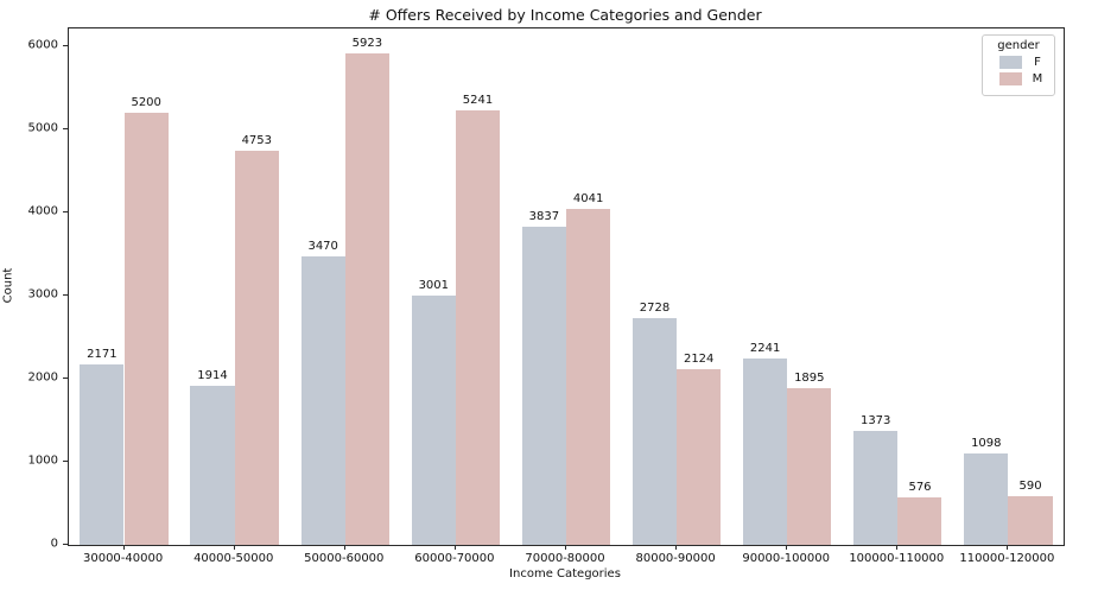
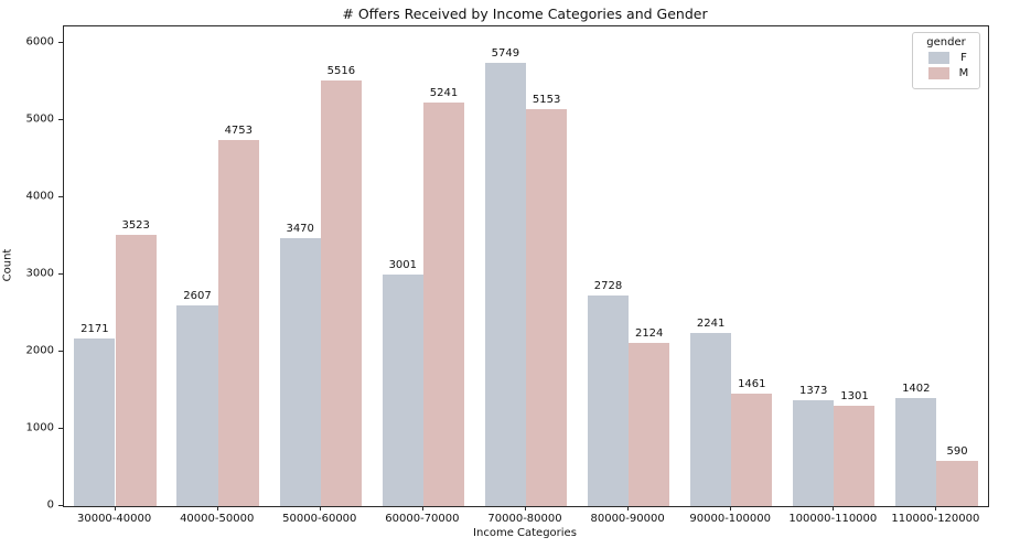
M/30000-40000: 5200 -> 3523
F/40000-50000: 1914 -> 2607
M/50000-60000: 5923 -> 5516
F/70000-80000: 3837 -> 5749
M/70000-80000: 4041 -> 5153
M/90000-100000: 1895 -> 1461
M/100000-110000: 576 -> 1301
F/110000-120000: 1098 -> 1402
